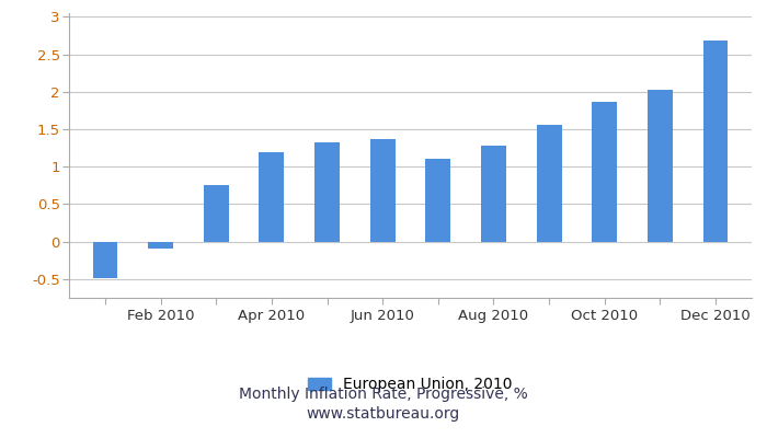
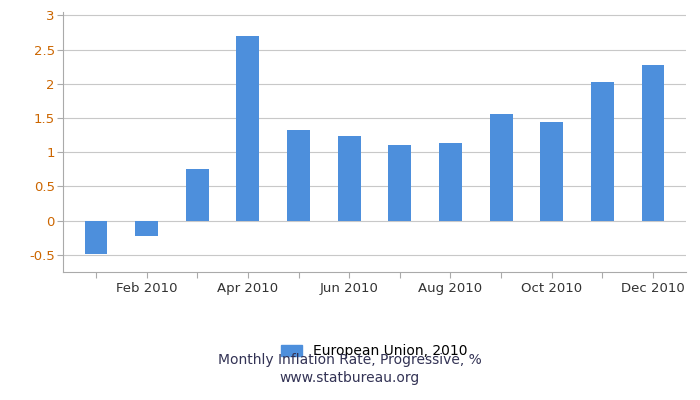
Feb 2010: -0.09 -> -0.22
Apr 2010: 1.20 -> 2.70
Jun 2010: 1.37 -> 1.24
Aug 2010: 1.28 -> 1.14
Oct 2010: 1.87 -> 1.44
Dec 2010: 2.68 -> 2.28
